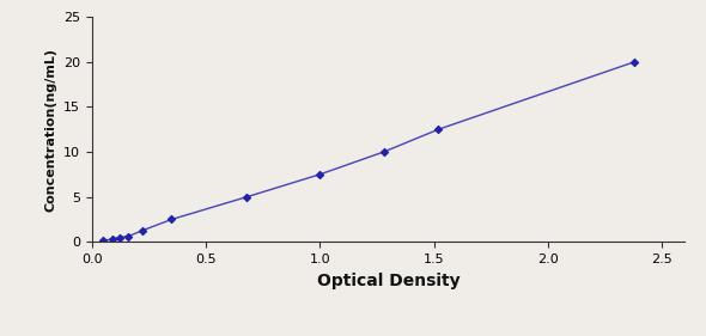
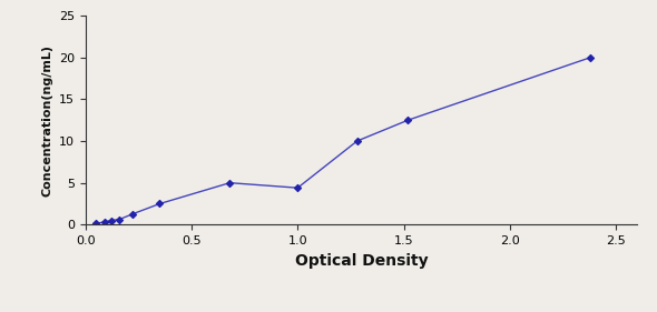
1.0: 7.5 -> 4.4
